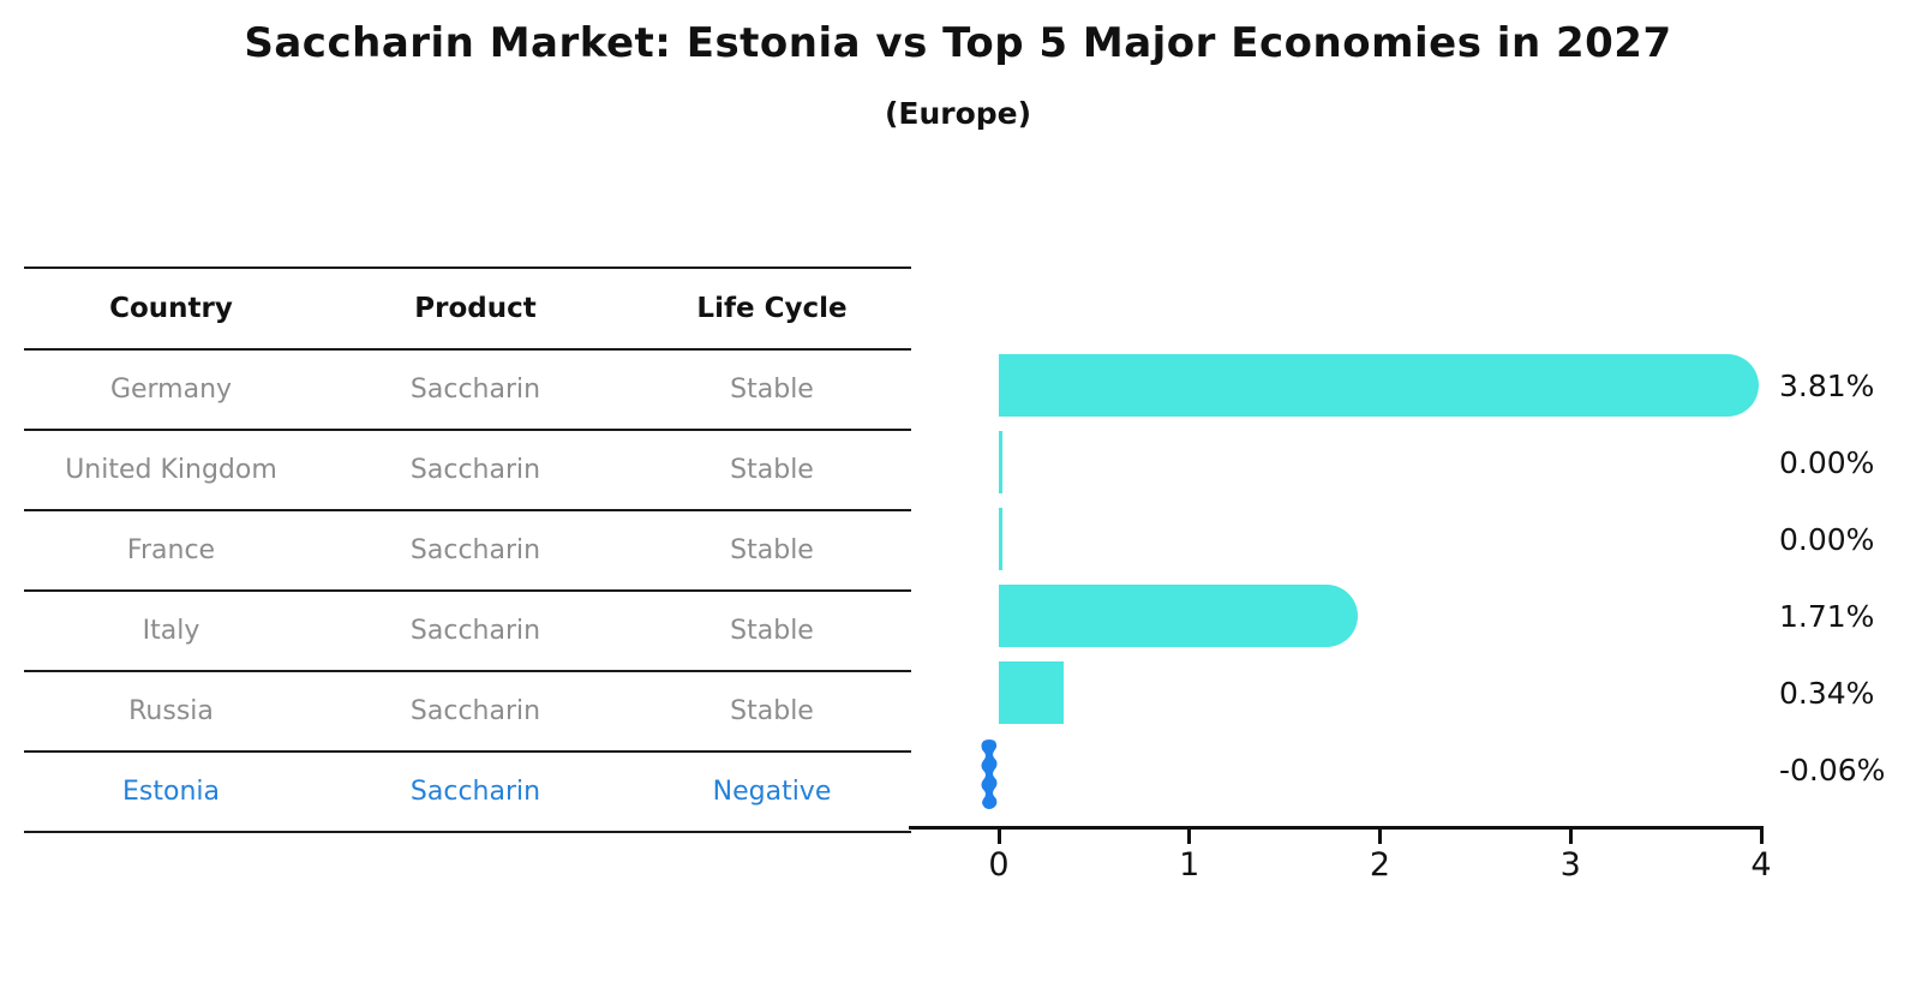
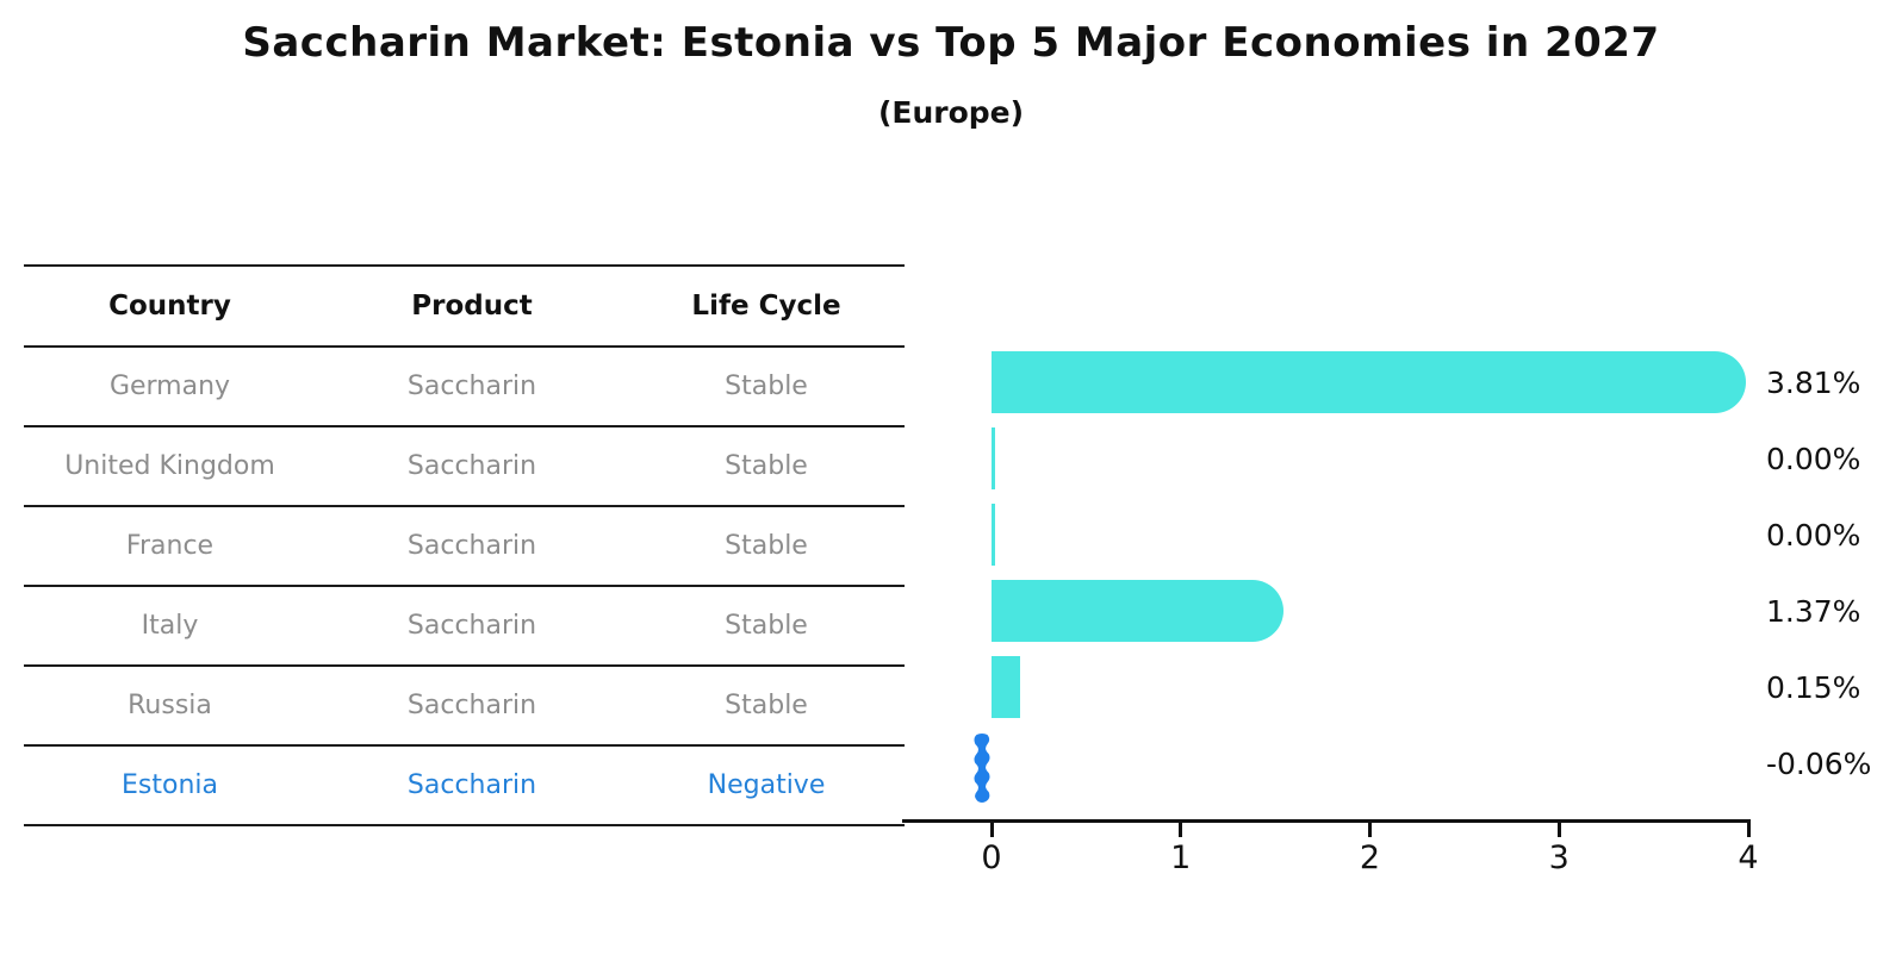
Italy: 1.71% -> 1.37%
Russia: 0.34% -> 0.15%
